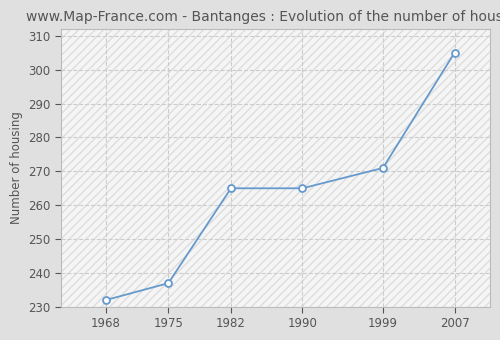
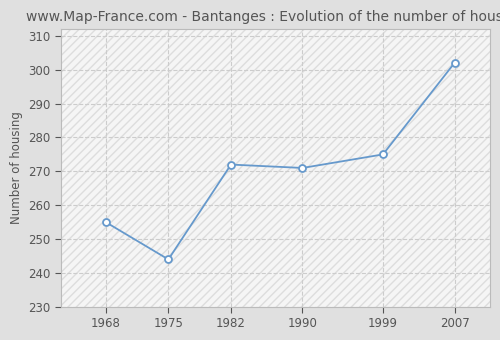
1968: 232 -> 255
1975: 237 -> 244
1982: 265 -> 272
1990: 265 -> 271
1999: 271 -> 275
2007: 305 -> 302
